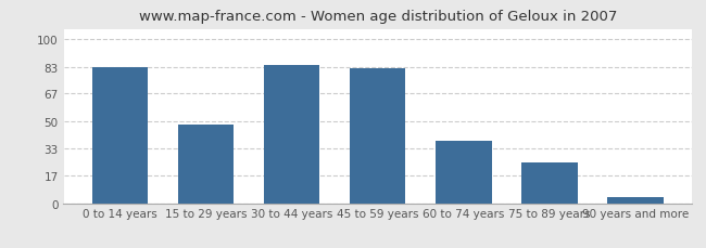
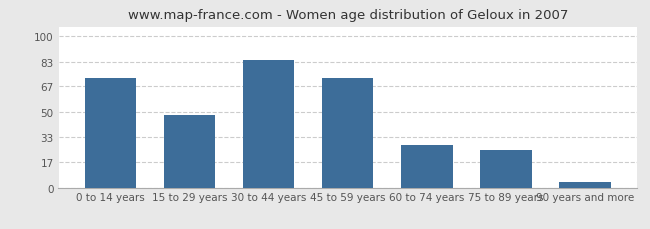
0 to 14 years: 83 -> 72
45 to 59 years: 82 -> 72
60 to 74 years: 38 -> 28
